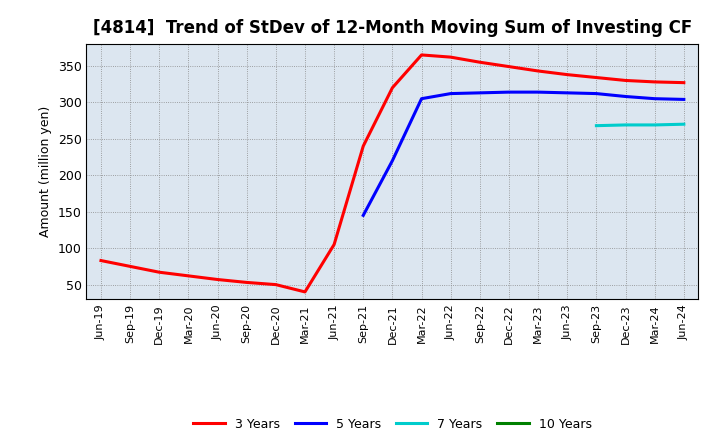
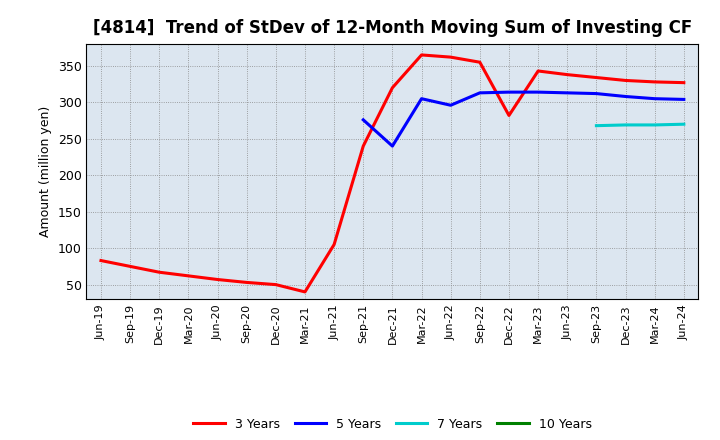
5 Years/Sep-21: 145 -> 276
5 Years/Dec-21: 220 -> 240
5 Years/Jun-22: 312 -> 296
3 Years/Dec-22: 349 -> 282
